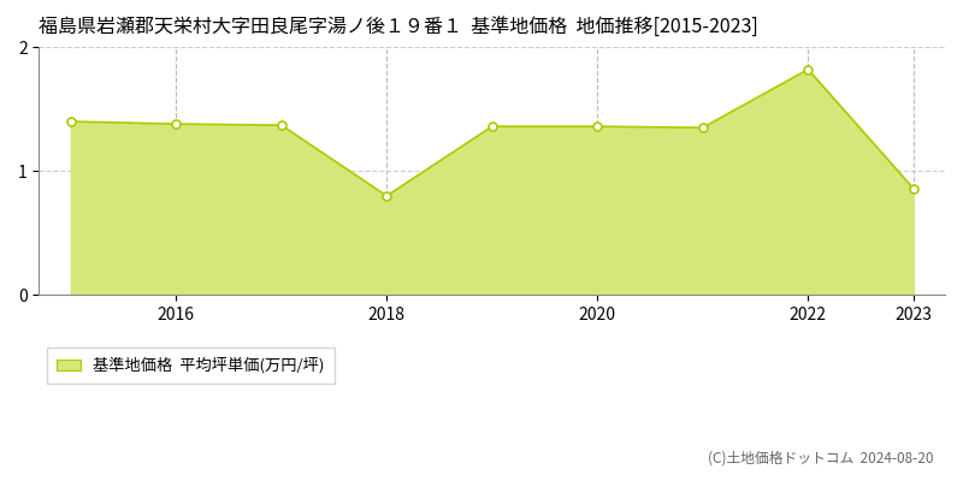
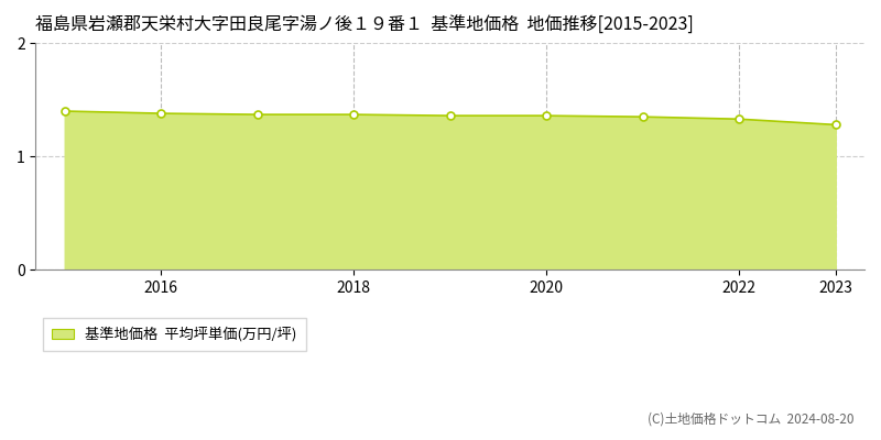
2018: 0.80 -> 1.37
2022: 1.82 -> 1.33
2023: 0.86 -> 1.28
